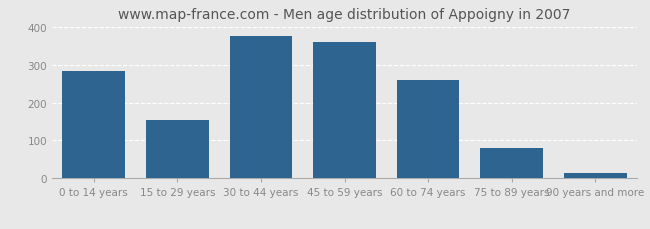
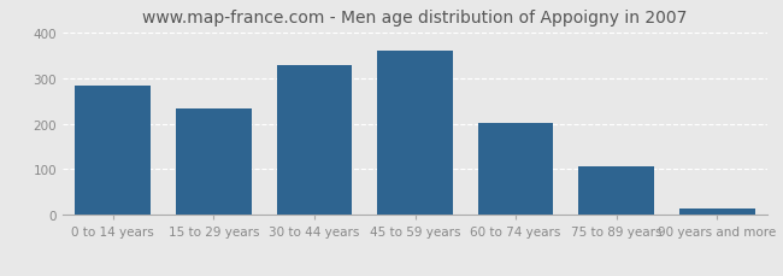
15 to 29 years: 155 -> 233
30 to 44 years: 375 -> 328
60 to 74 years: 260 -> 201
75 to 89 years: 80 -> 106
